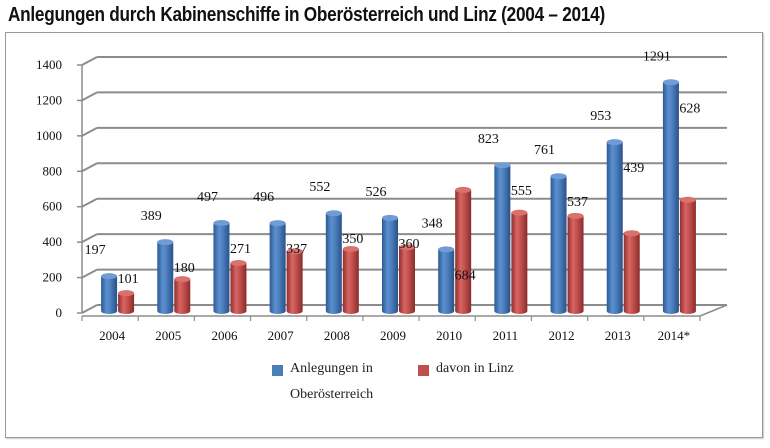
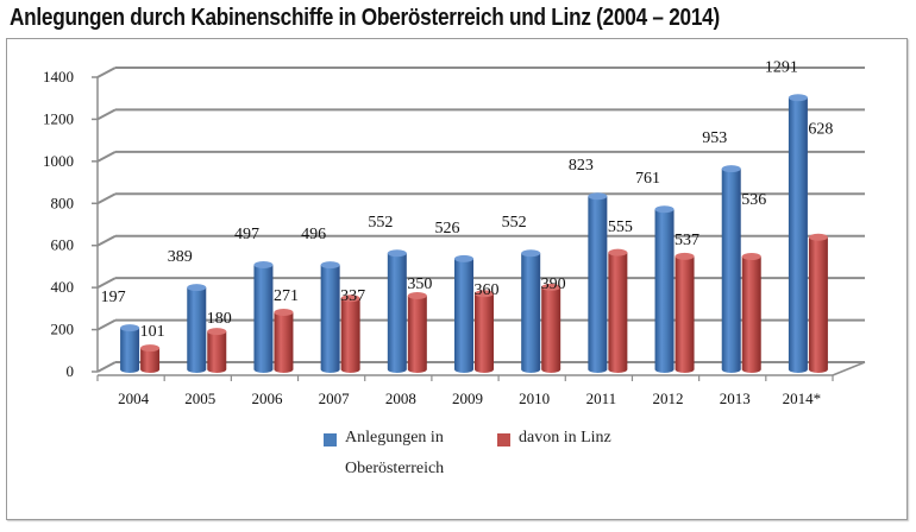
Anlegungen in Oberösterreich/2010: 348 -> 552
davon in Linz/2010: 684 -> 390
davon in Linz/2013: 439 -> 536
